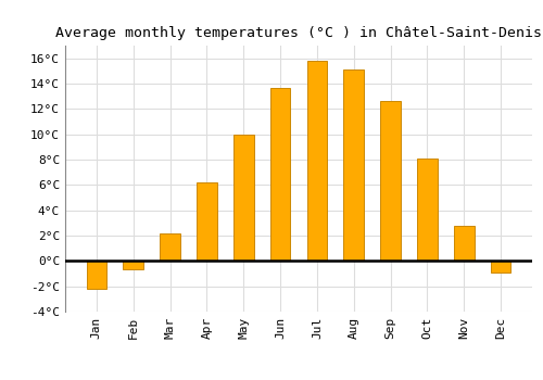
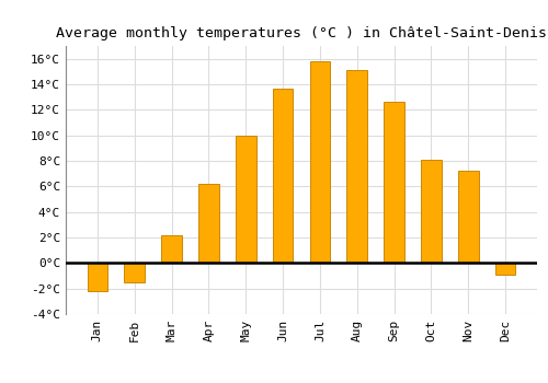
Feb: -0.7°C -> -1.5°C
Nov: 2.8°C -> 7.2°C
